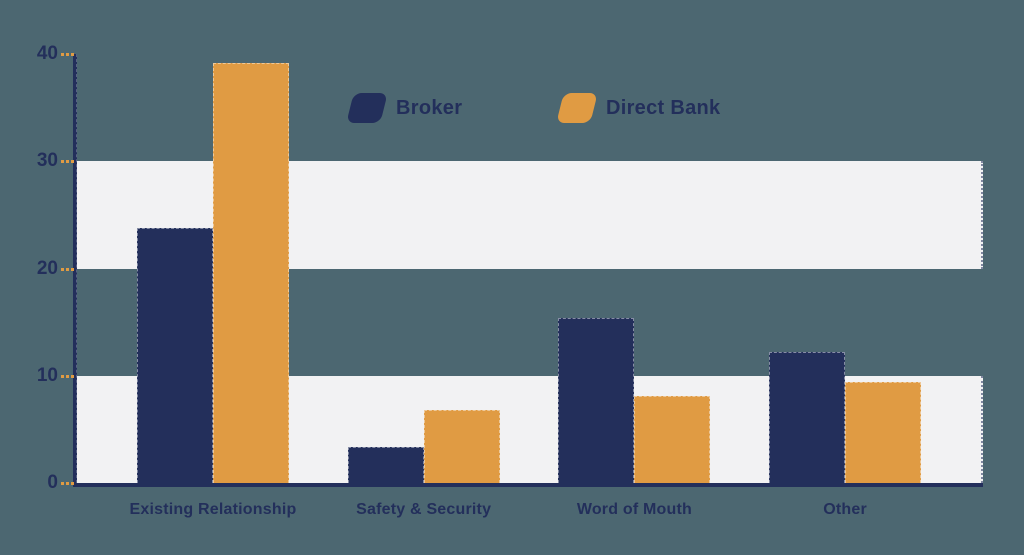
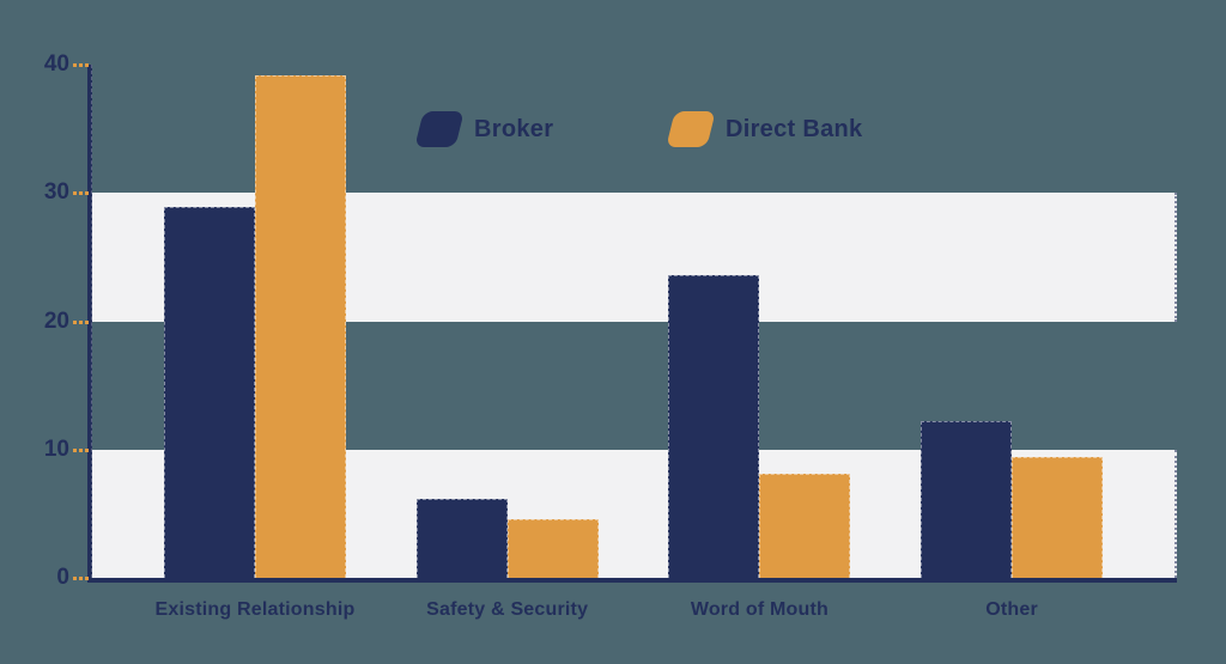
Broker/Existing Relationship: 23.8 -> 28.9
Broker/Safety & Security: 3.4 -> 6.2
Direct Bank/Safety & Security: 6.8 -> 4.6
Broker/Word of Mouth: 15.4 -> 23.6
